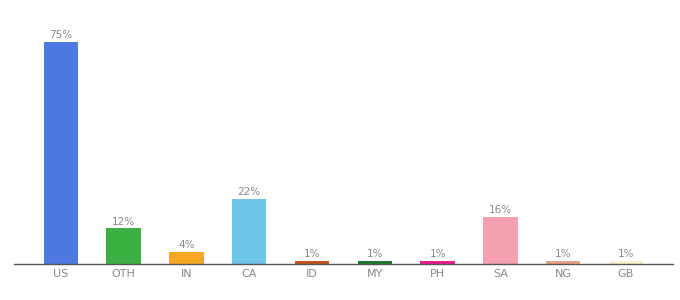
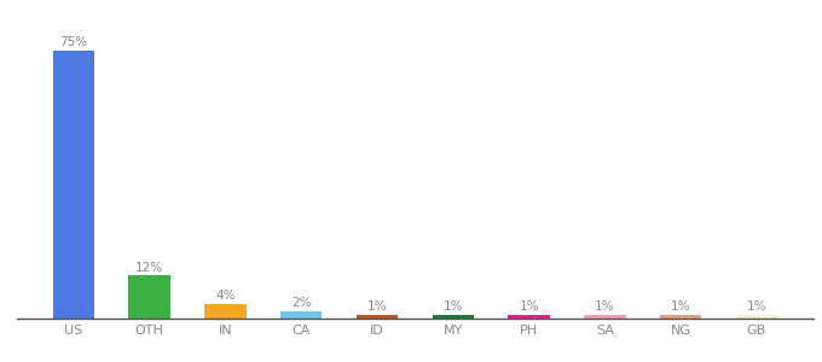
CA: 22% -> 2%
SA: 16% -> 1%
